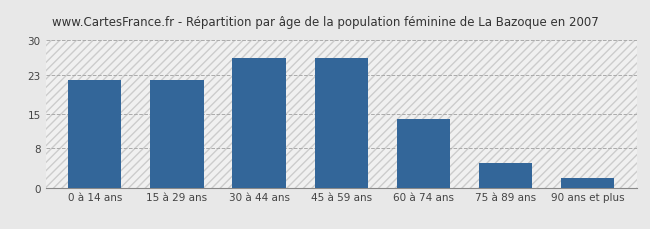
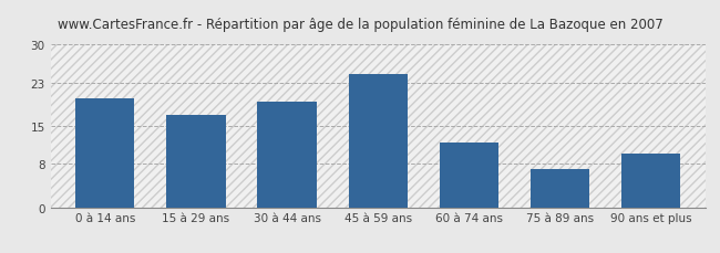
0 à 14 ans: 22.0 -> 20.0
15 à 29 ans: 22.0 -> 17.0
30 à 44 ans: 26.5 -> 19.5
45 à 59 ans: 26.5 -> 24.5
60 à 74 ans: 14.0 -> 12.0
75 à 89 ans: 5.0 -> 7.0
90 ans et plus: 2.0 -> 10.0
